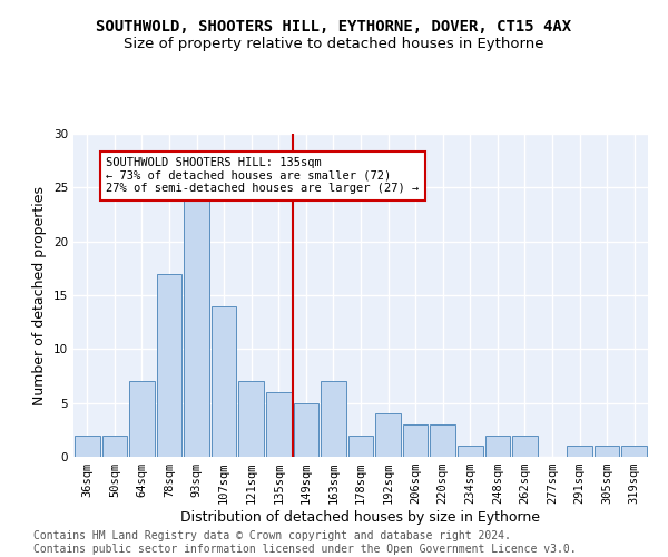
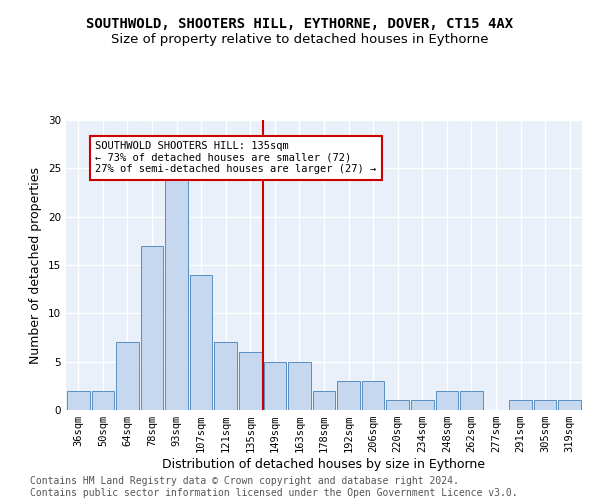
163sqm: 7 -> 5
192sqm: 4 -> 3
220sqm: 3 -> 1
